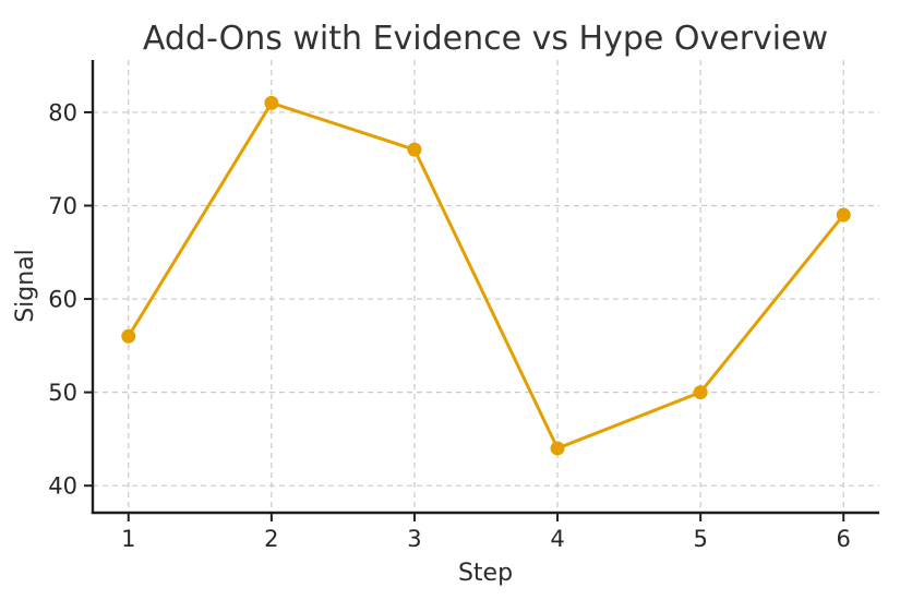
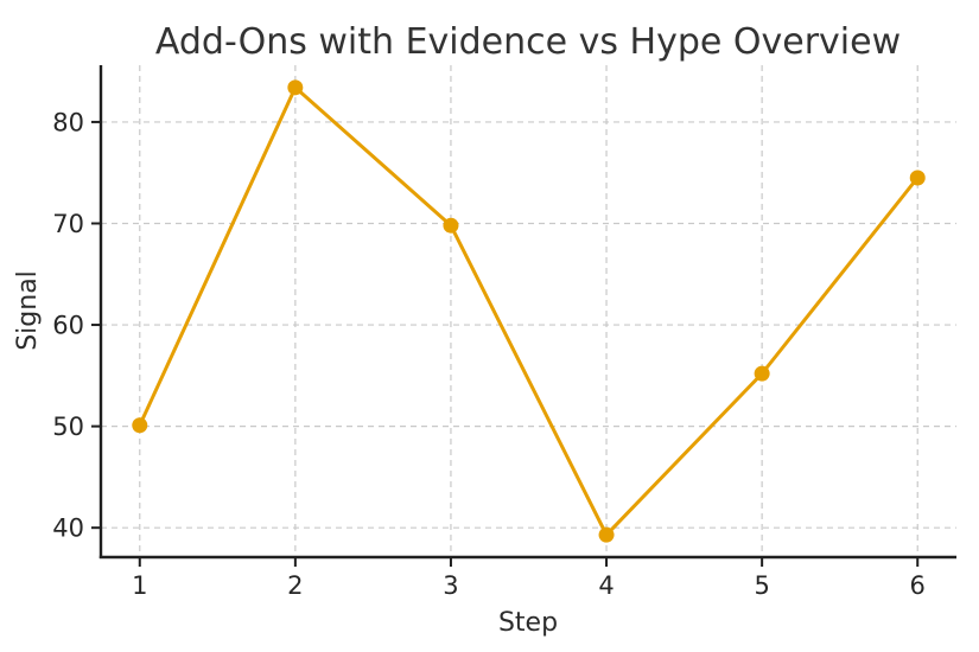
1: 56 -> 50
2: 81 -> 83
3: 76 -> 70
4: 44 -> 39
5: 50 -> 55
6: 69 -> 74
